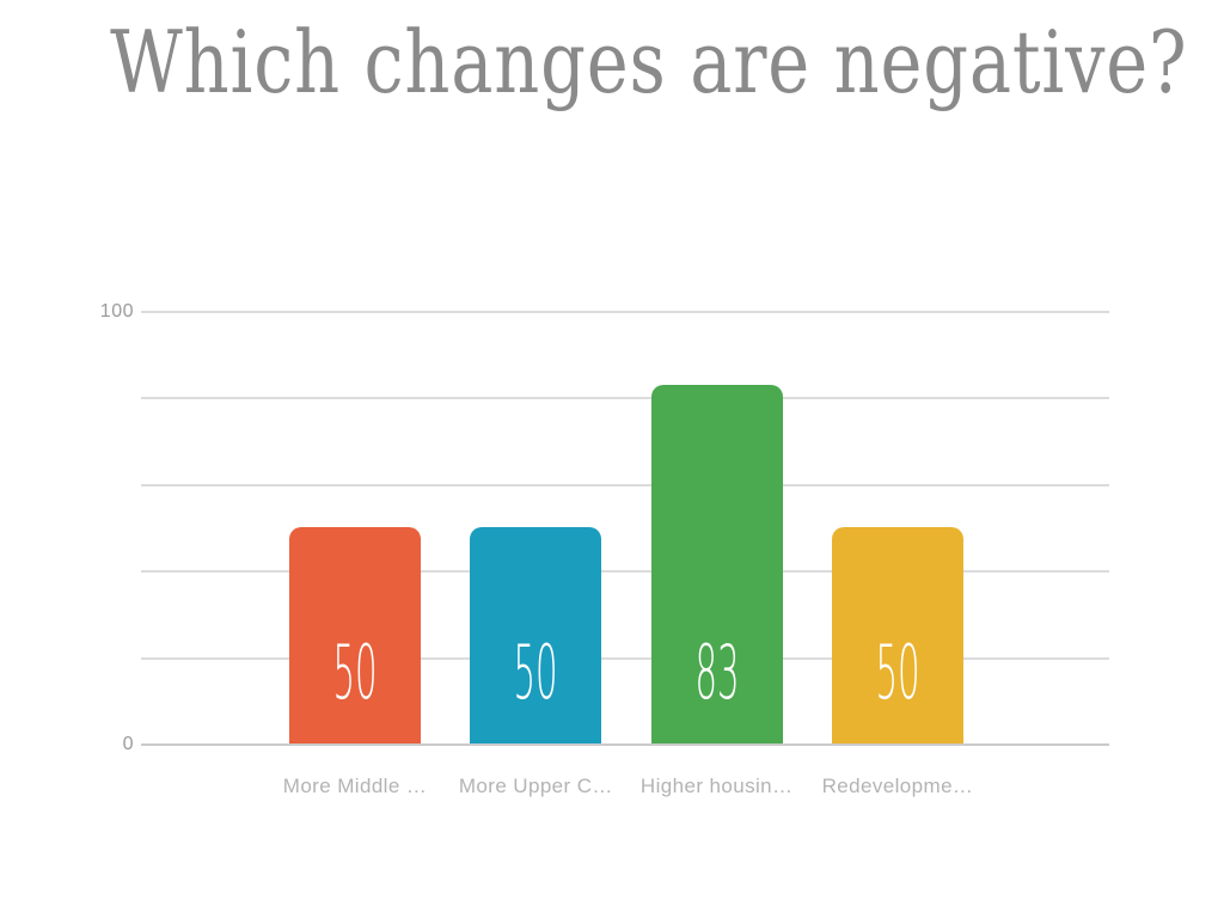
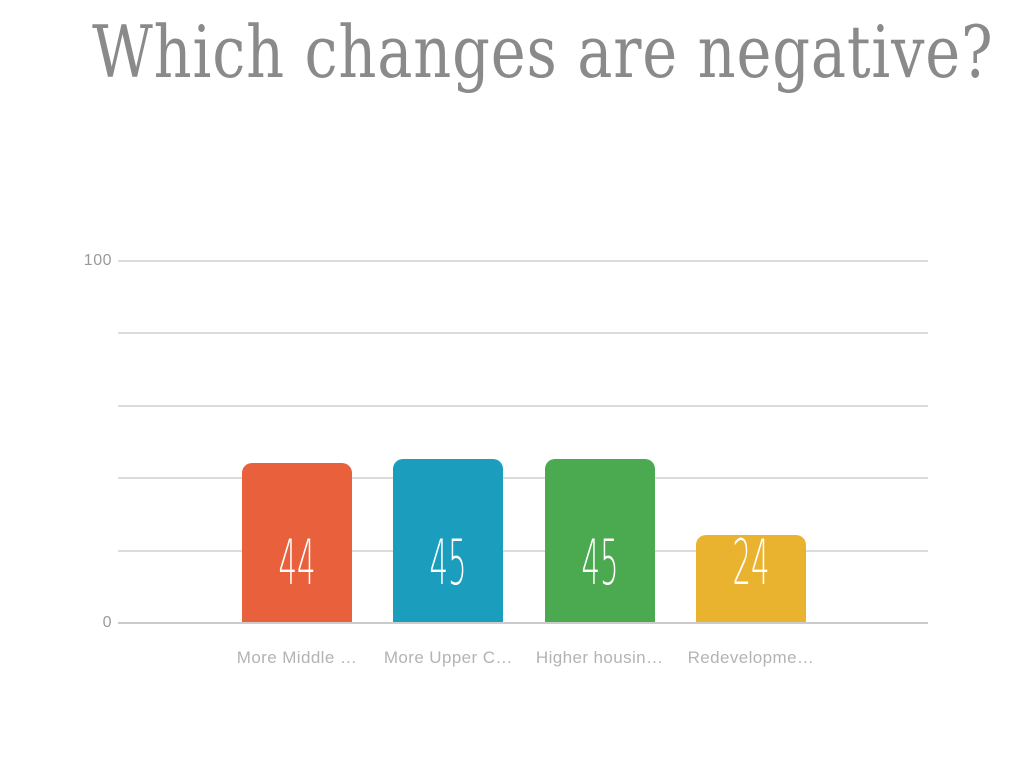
More Middle …: 50 -> 44
More Upper C…: 50 -> 45
Higher housin…: 83 -> 45
Redevelopme…: 50 -> 24
